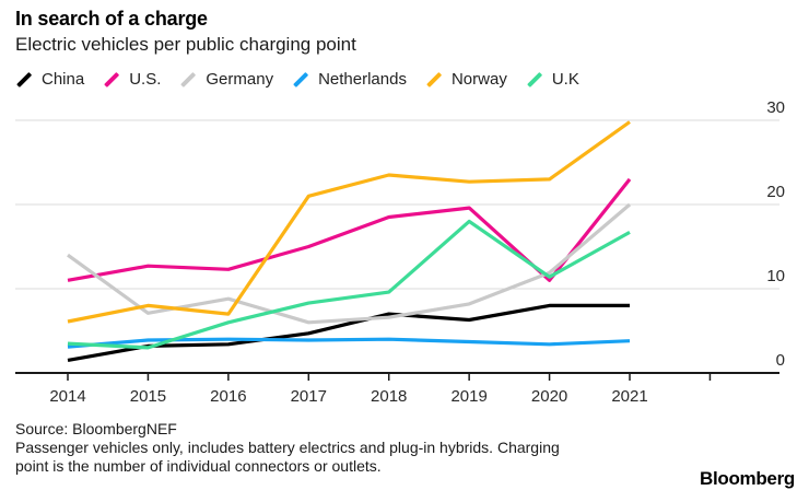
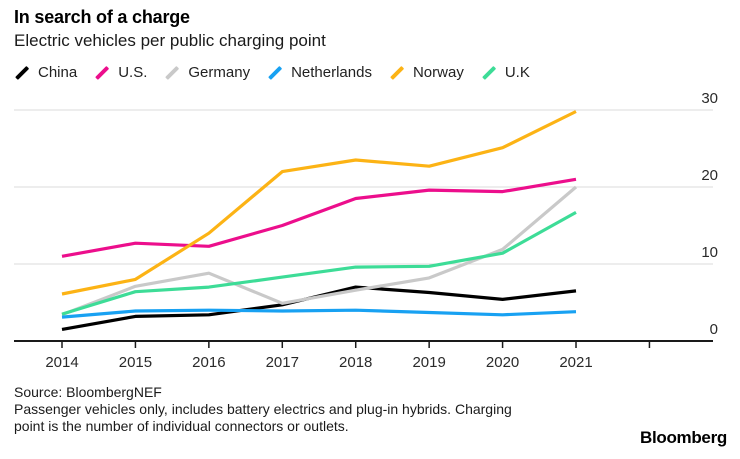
Germany/2014: 14 -> 3
U.K/2015: 3 -> 6
Norway/2016: 7 -> 14
U.K/2016: 6 -> 7
Germany/2017: 6 -> 5
Norway/2017: 21 -> 22
U.K/2019: 18 -> 10
China/2020: 8 -> 5
U.S./2020: 11 -> 19
Norway/2020: 23 -> 25
China/2021: 8 -> 6
U.S./2021: 23 -> 21
